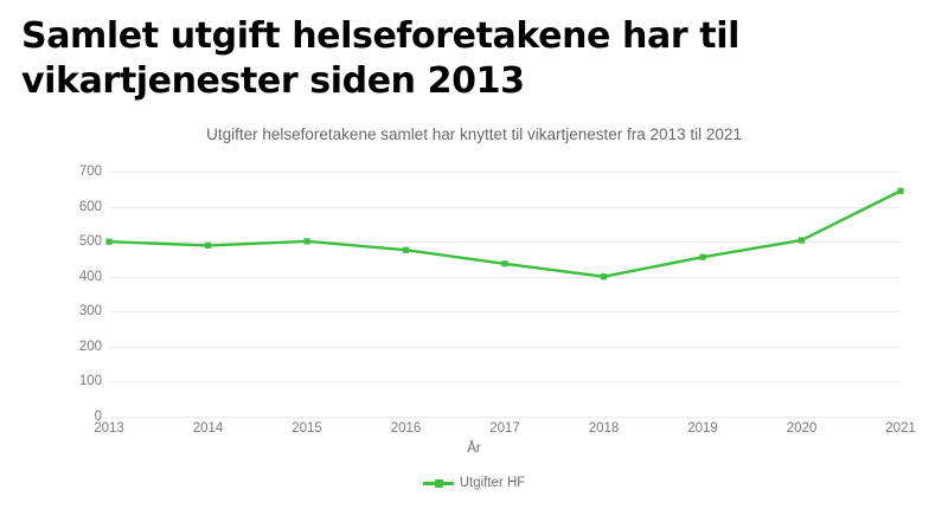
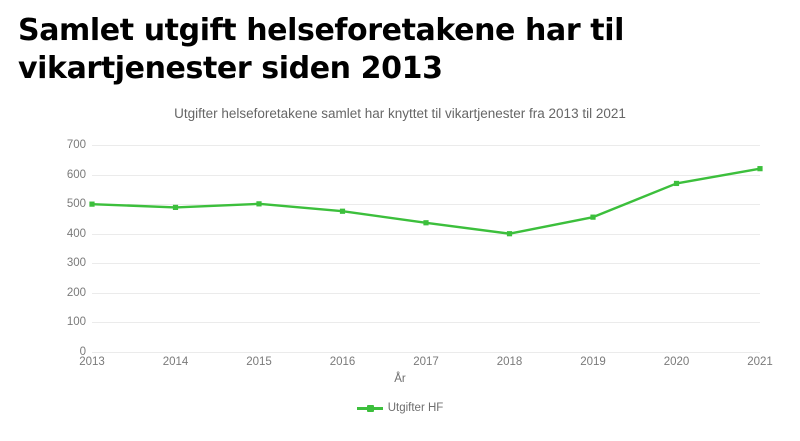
2020: 500 -> 570
2021: 640 -> 620
